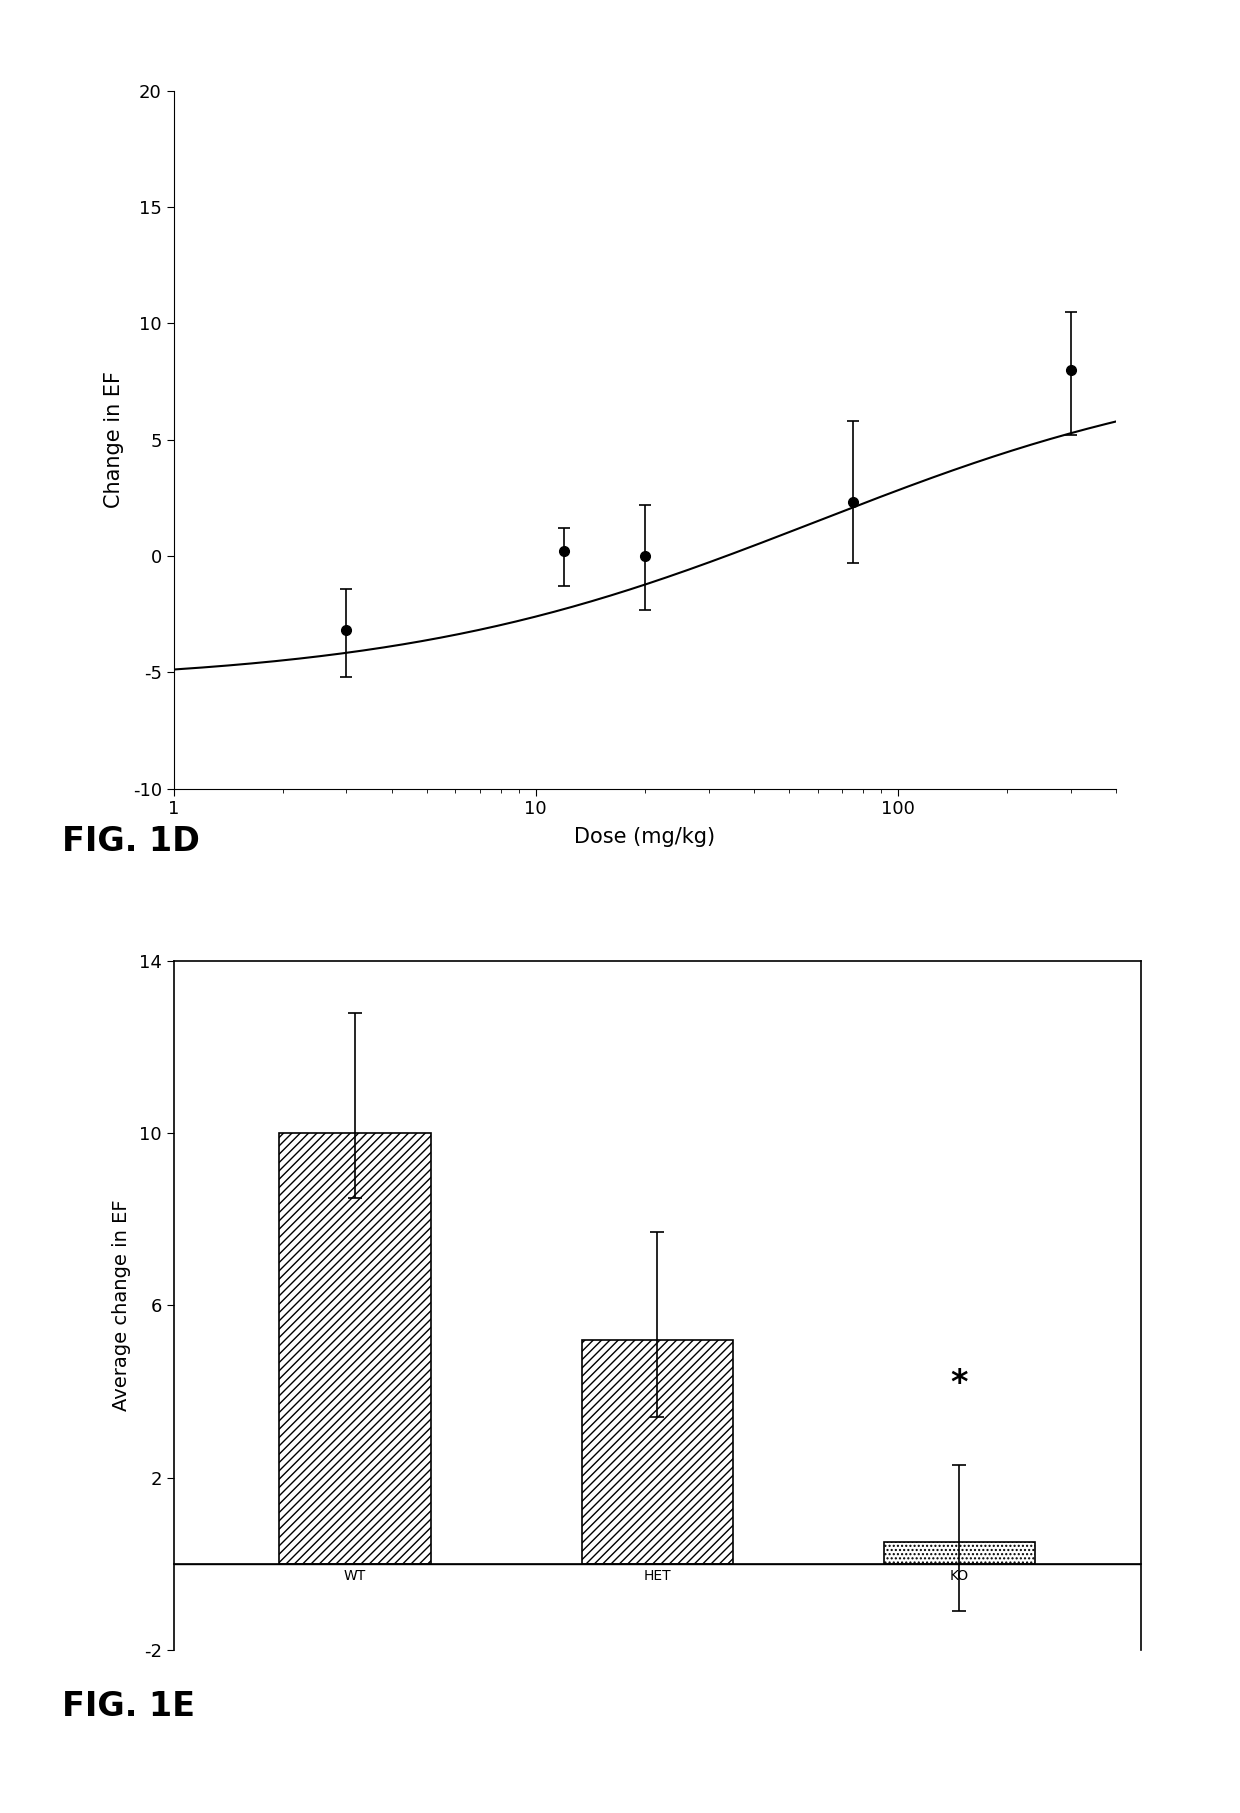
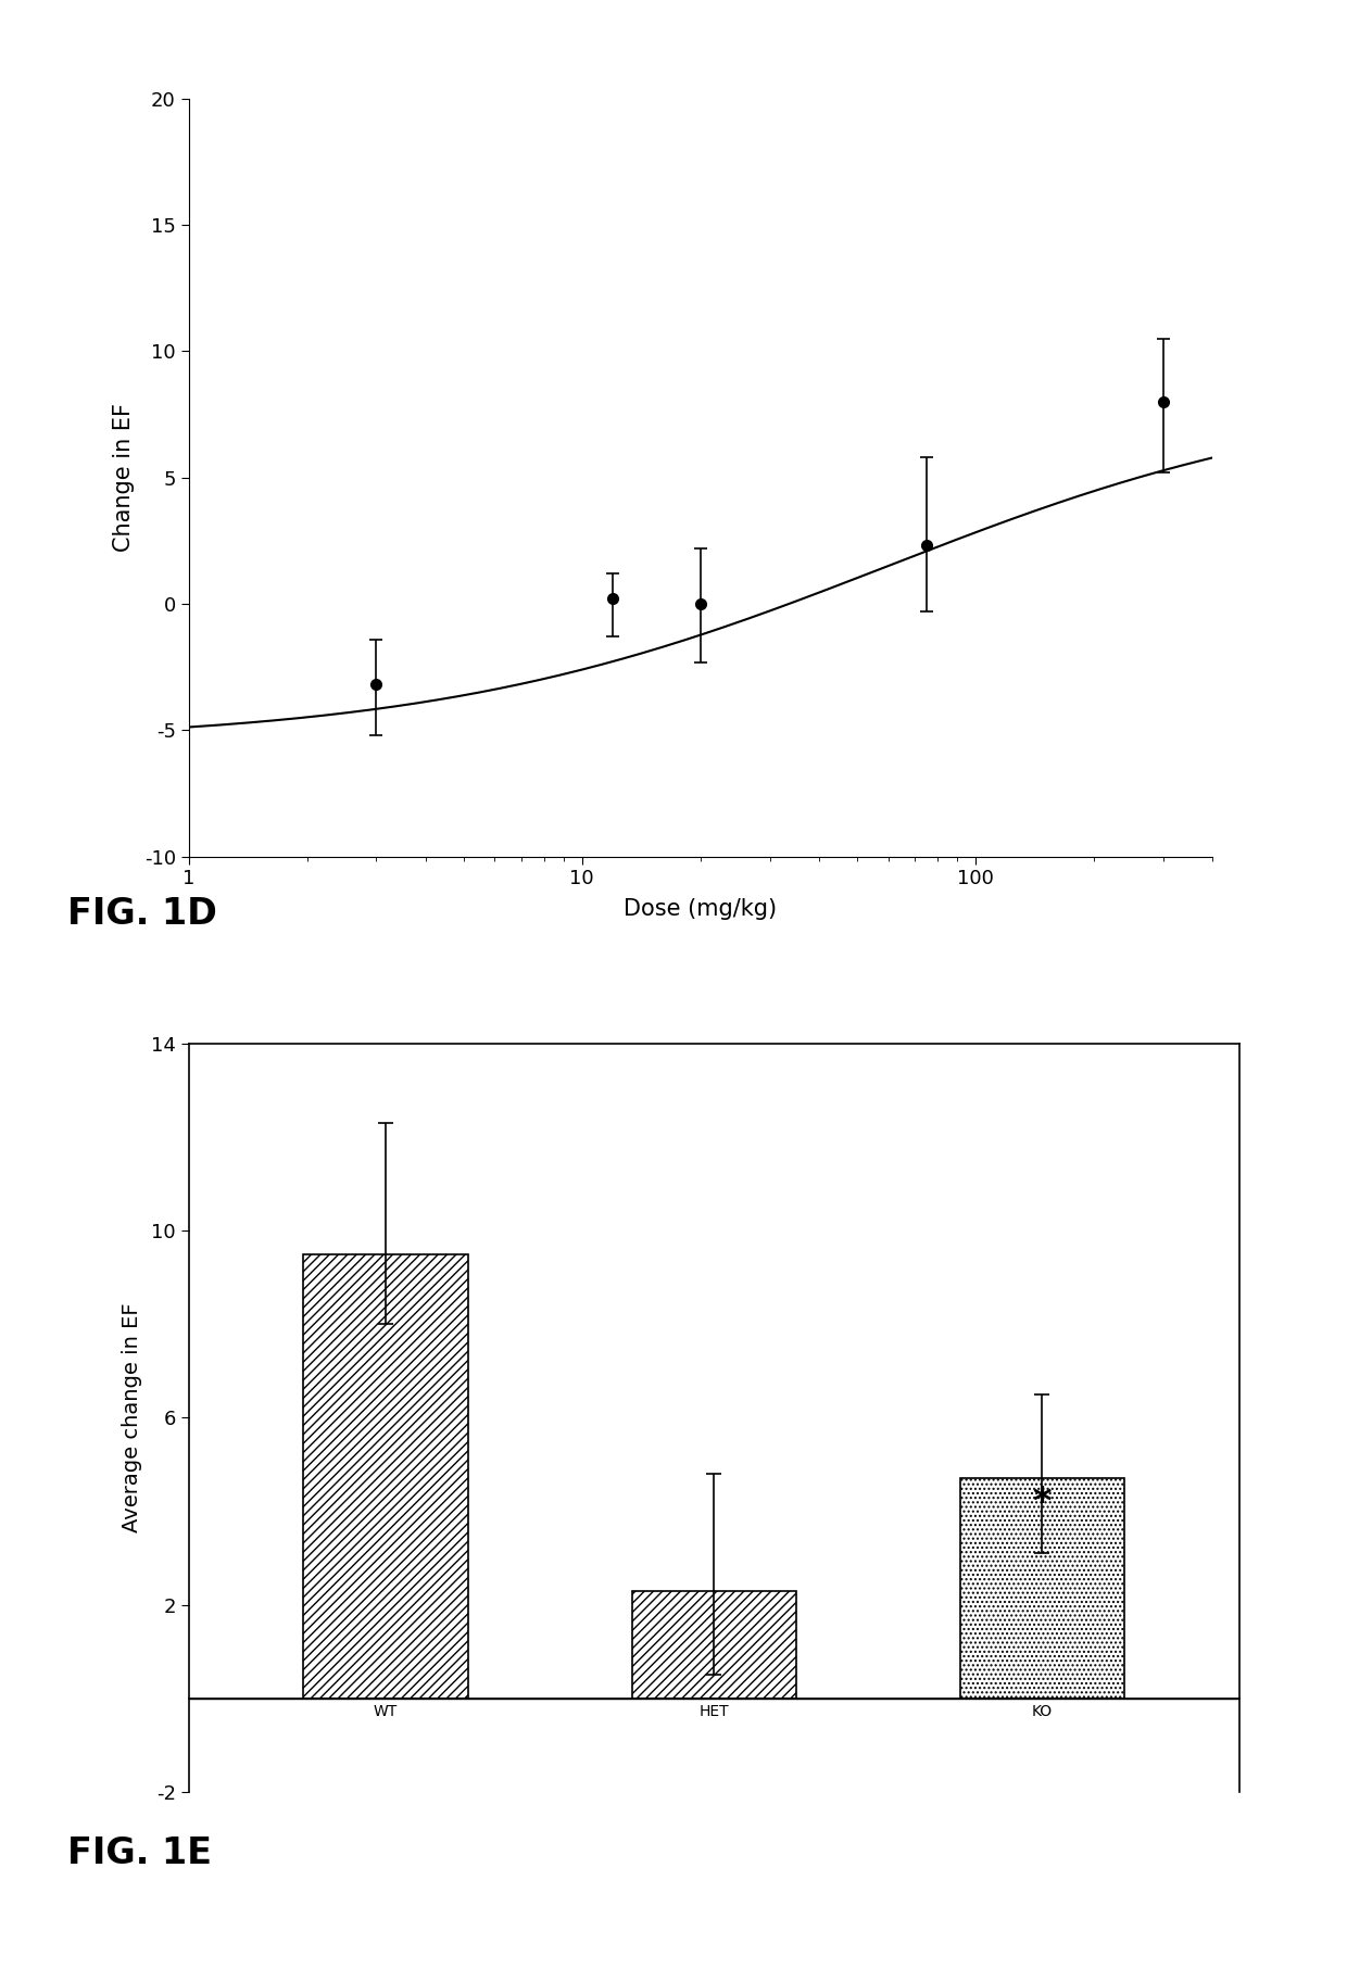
WT: 10.0 -> 9.5
HET: 5.2 -> 2.3
KO: 0.5 -> 4.7
